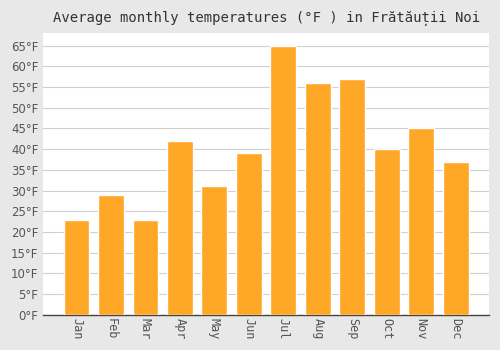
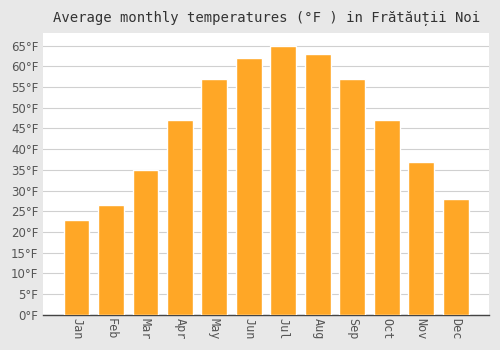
Feb: 29.0°F -> 26.5°F
Mar: 23.0°F -> 35.0°F
Apr: 42.0°F -> 47.0°F
May: 31.0°F -> 57.0°F
Jun: 39.0°F -> 62.0°F
Aug: 56.0°F -> 63.0°F
Oct: 40.0°F -> 47.0°F
Nov: 45.0°F -> 37.0°F
Dec: 37.0°F -> 28.0°F
